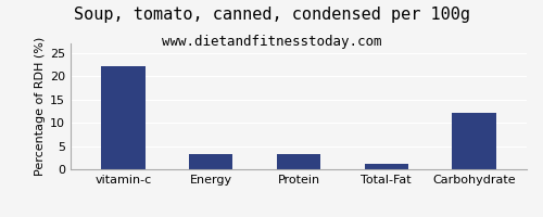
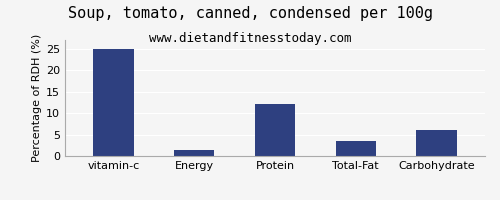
vitamin-c: 22.0 -> 25.0
Energy: 3.2 -> 1.5
Protein: 3.2 -> 12.0
Total-Fat: 1.1 -> 3.5
Carbohydrate: 12.0 -> 6.0
